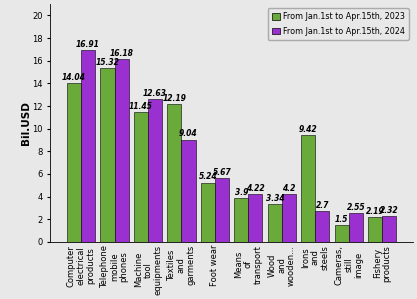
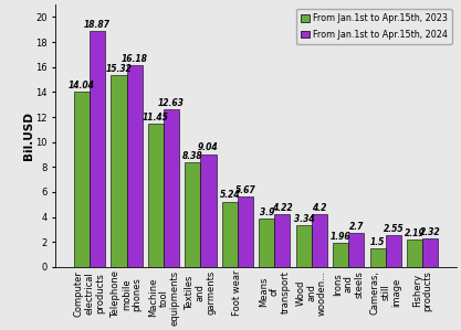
From Jan.1st to Apr.15th, 2024/Computer electrical products: 16.91 -> 18.87
From Jan.1st to Apr.15th, 2023/Textiles and garments: 12.19 -> 8.38
From Jan.1st to Apr.15th, 2023/Irons and steels: 9.42 -> 1.96
